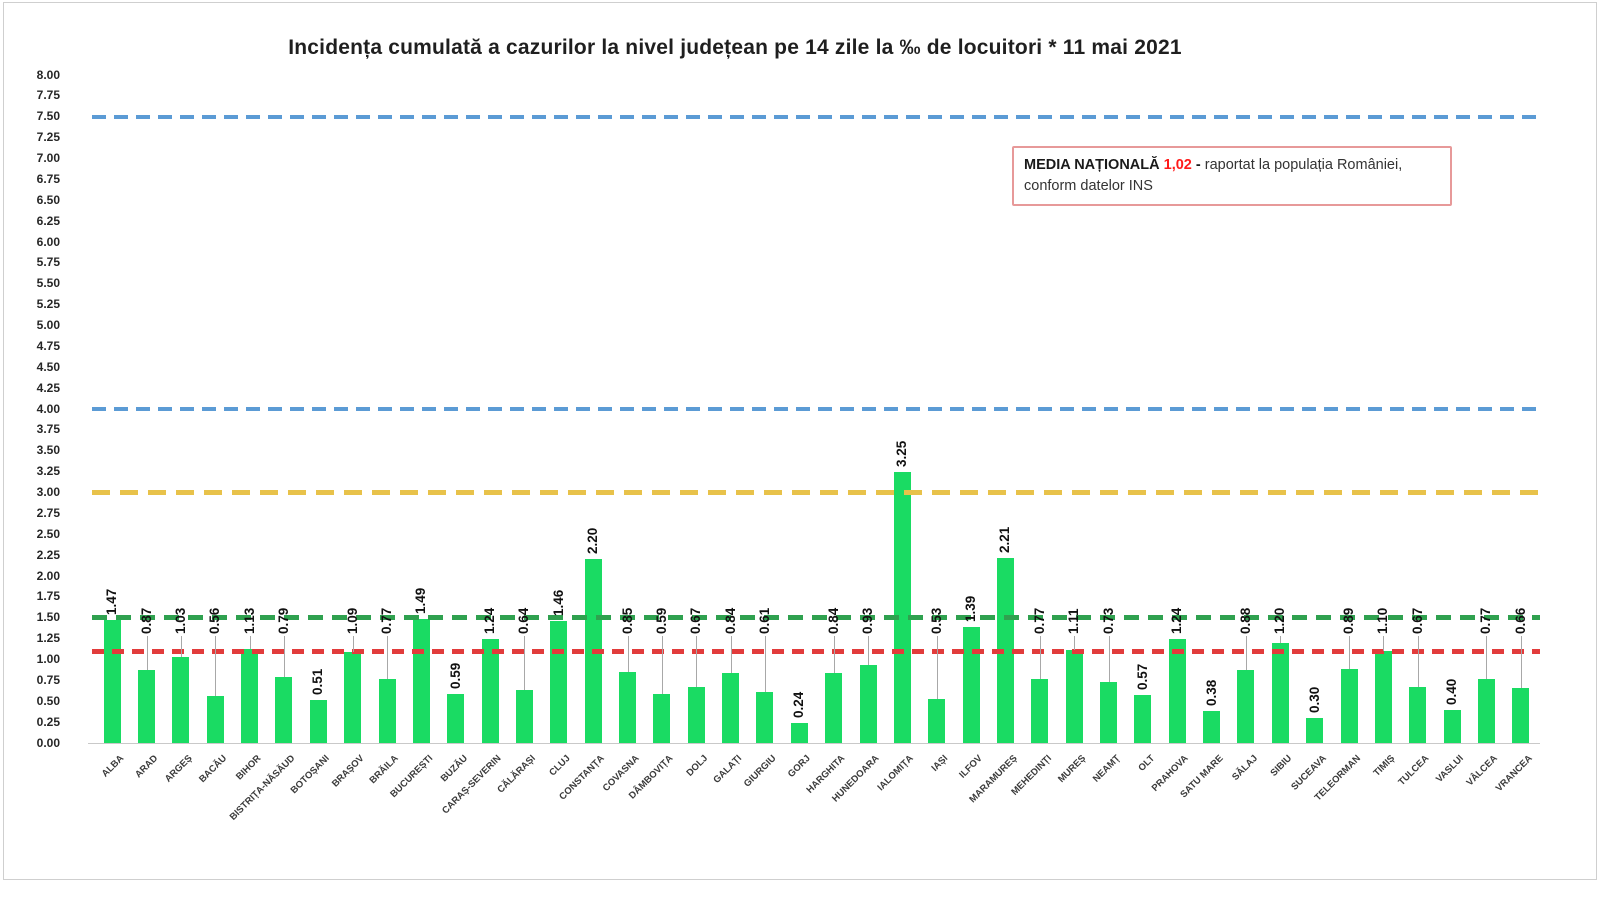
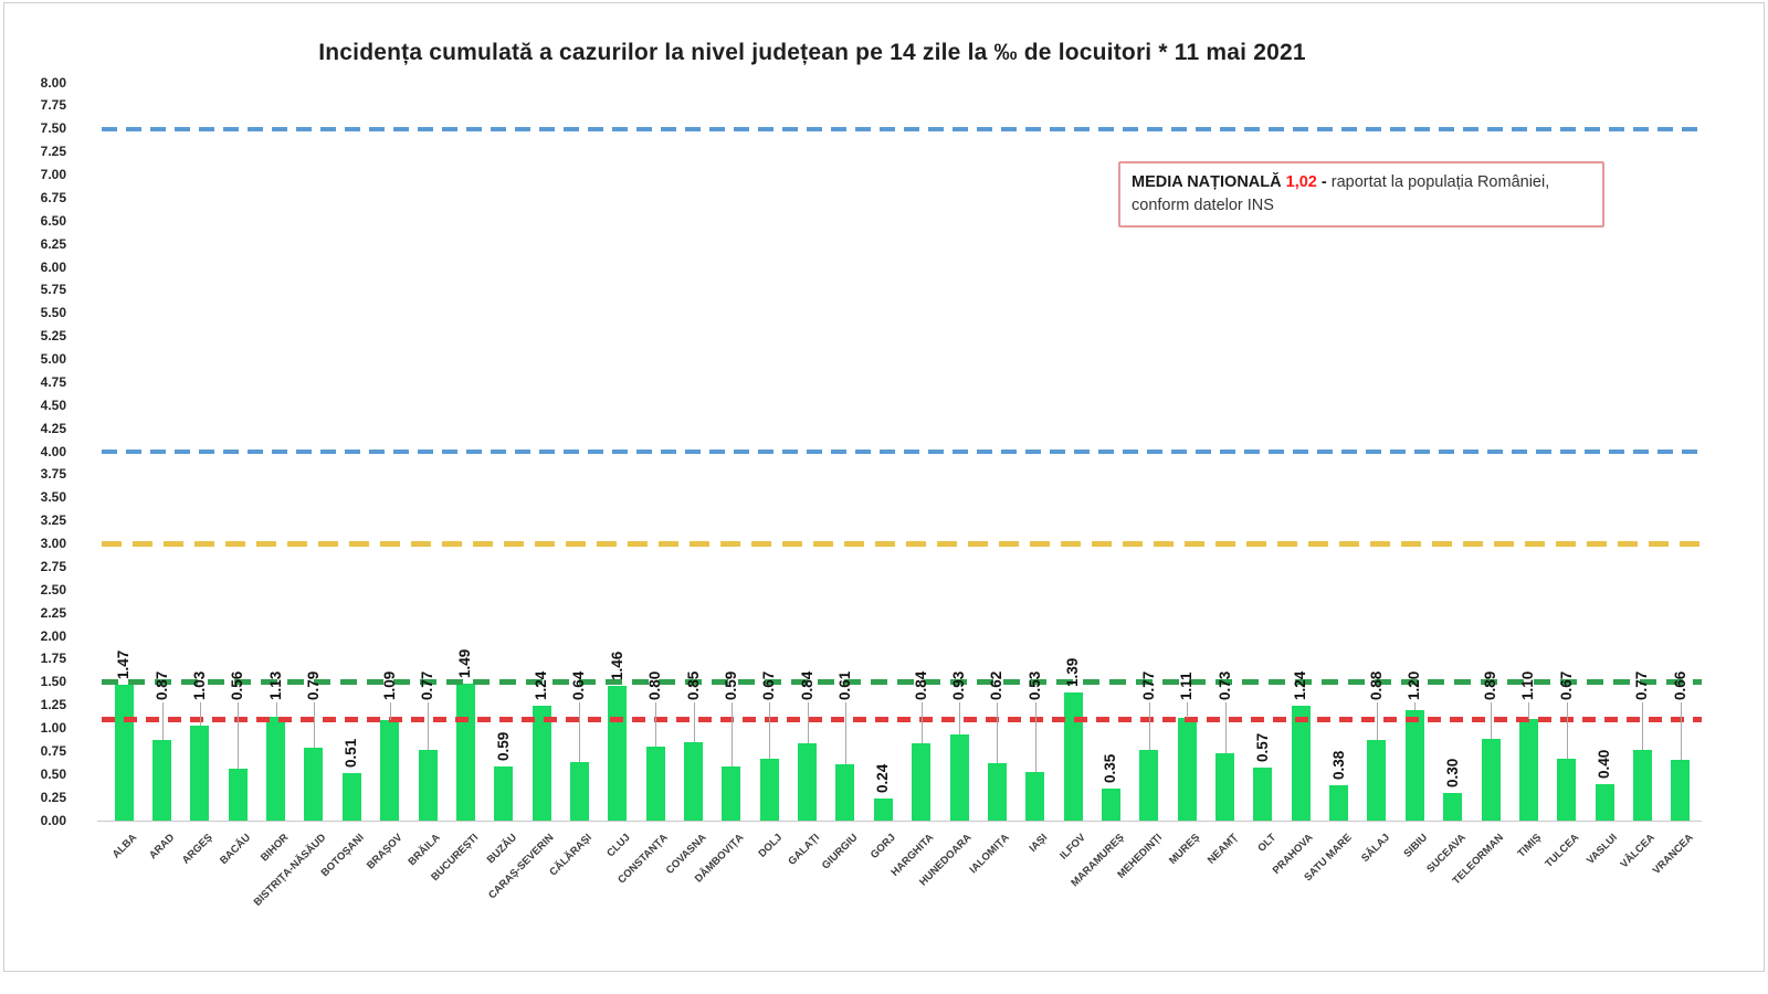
CONSTANȚA: 2.20 -> 0.80
IALOMIȚA: 3.25 -> 0.62
MARAMUREȘ: 2.21 -> 0.35
